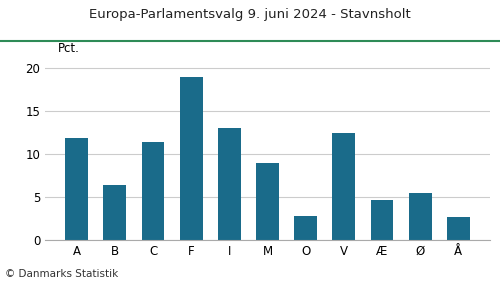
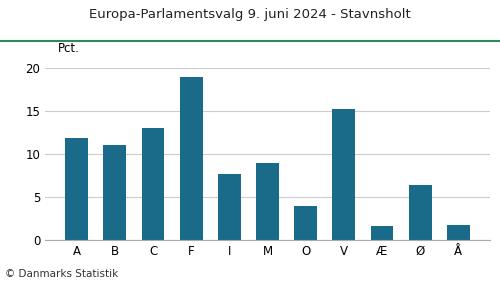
B: 6.4 -> 11.0
C: 11.4 -> 13.0
I: 13.0 -> 7.6
O: 2.8 -> 3.9
V: 12.4 -> 15.2
Æ: 4.6 -> 1.6
Ø: 5.4 -> 6.4
Å: 2.6 -> 1.7
